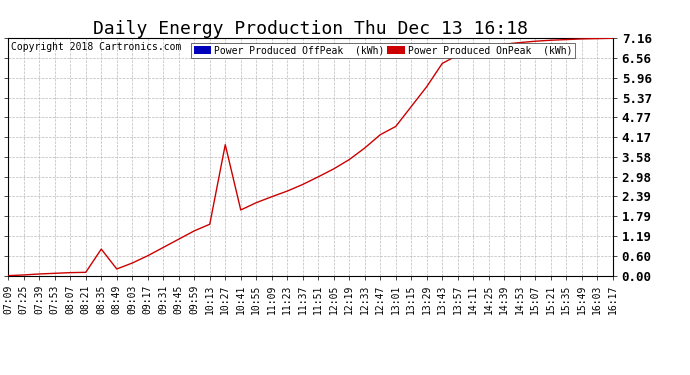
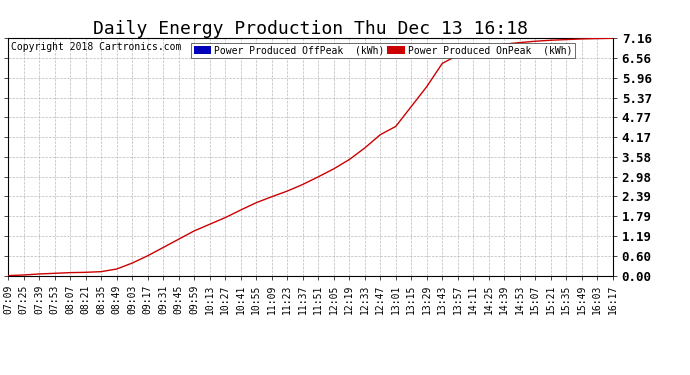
08:35: 0.80 -> 0.12
10:27: 3.95 -> 1.75
